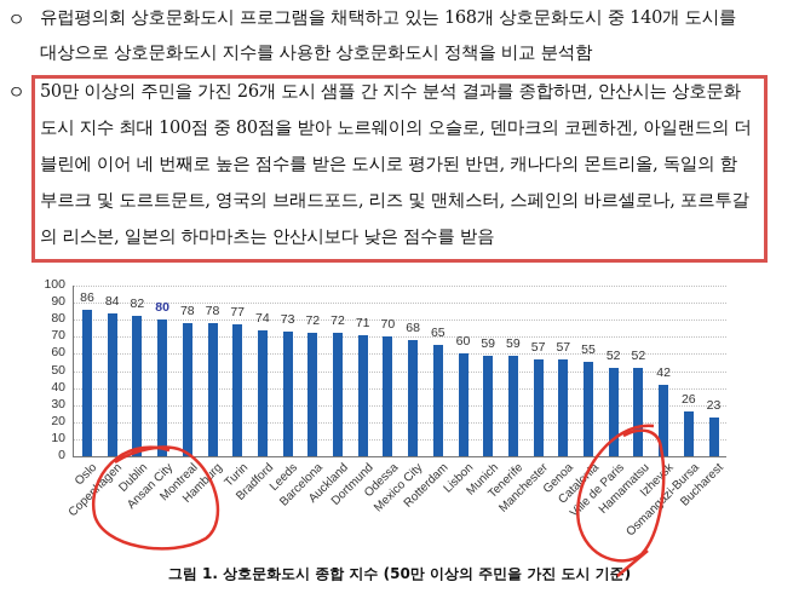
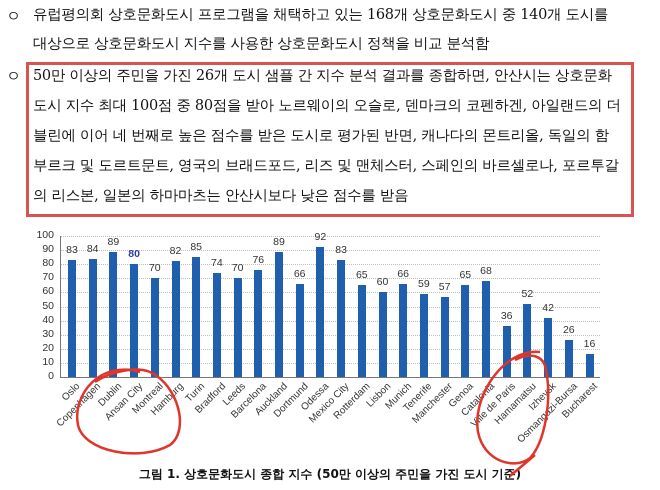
Oslo: 86 -> 83
Dublin: 82 -> 89
Montreal: 78 -> 70
Hamburg: 78 -> 82
Turin: 77 -> 85
Leeds: 73 -> 70
Barcelona: 72 -> 76
Auckland: 72 -> 89
Dortmund: 71 -> 66
Odessa: 70 -> 92
Mexico City: 68 -> 83
Munich: 59 -> 66
Genoa: 57 -> 65
Catalonia: 55 -> 68
Ville de Paris: 52 -> 36
Bucharest: 23 -> 16
